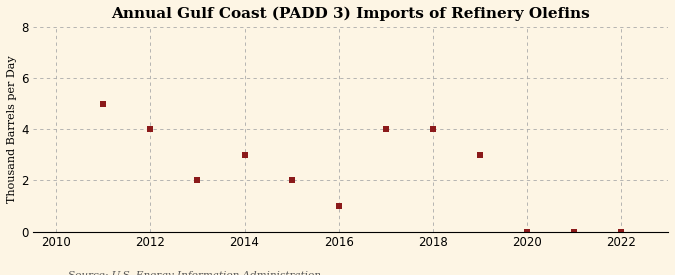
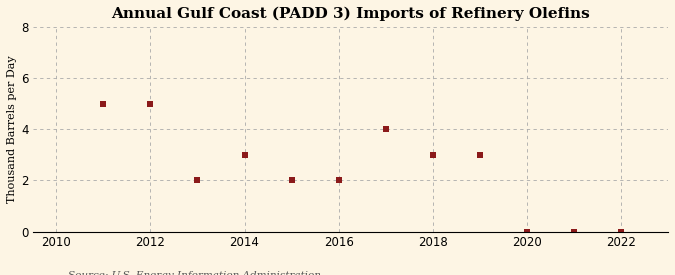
2012: 4 -> 5
2016: 1 -> 2
2018: 4 -> 3
